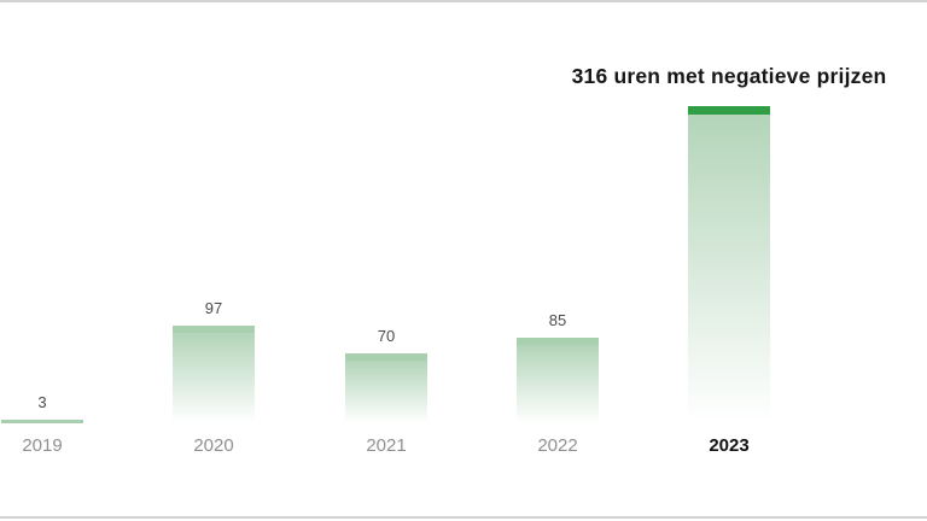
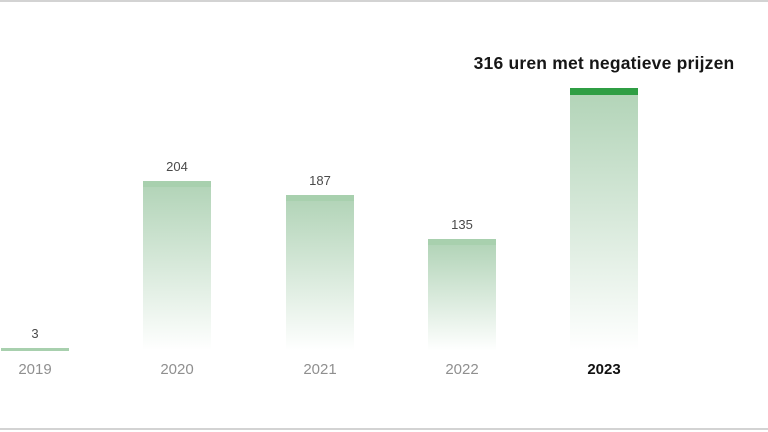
2020: 97 -> 204
2021: 70 -> 187
2022: 85 -> 135
